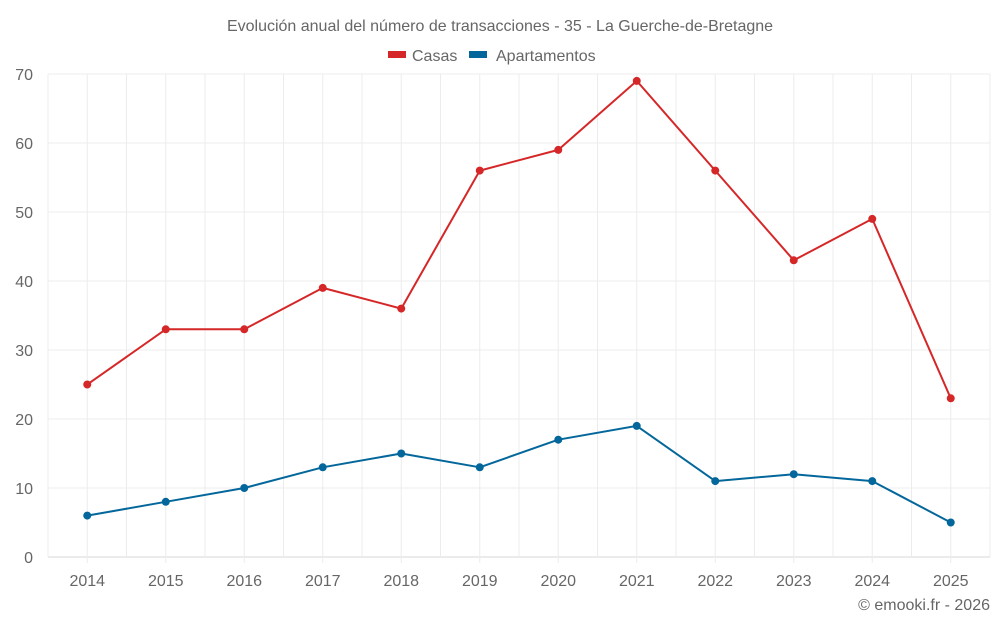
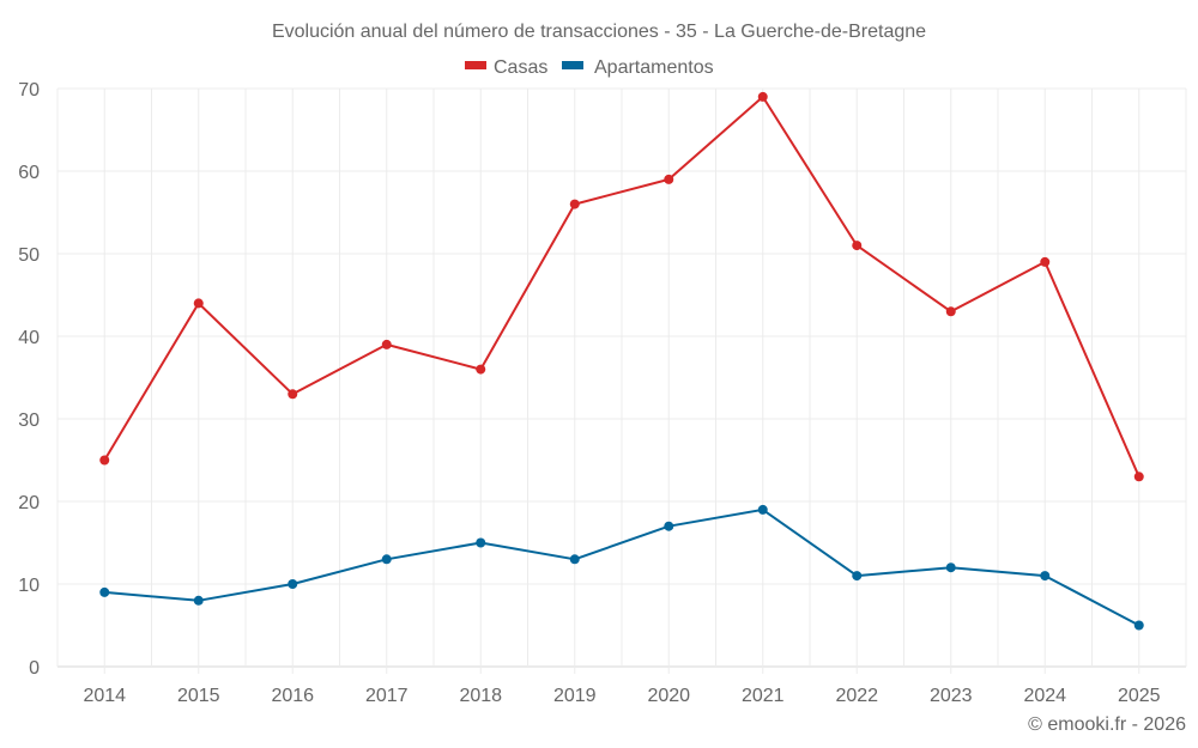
Apartamentos/2014: 6 -> 9
Casas/2015: 33 -> 44
Casas/2022: 56 -> 51
